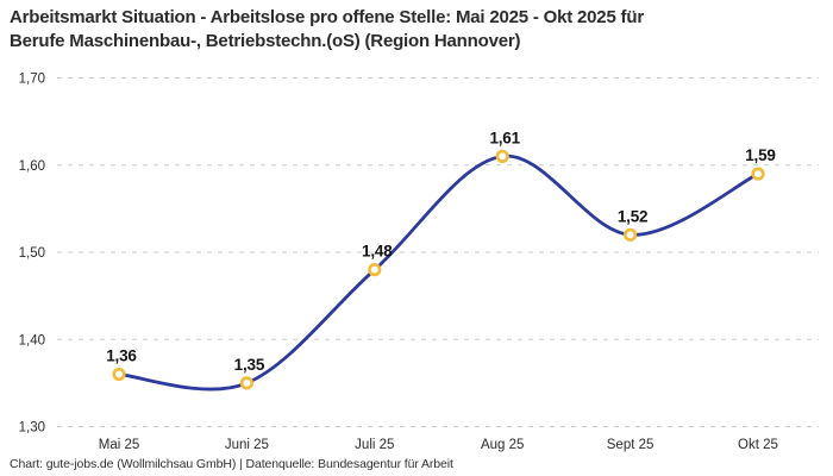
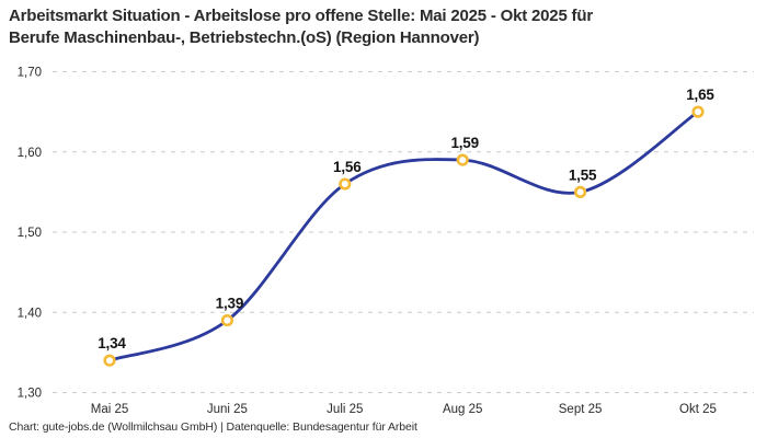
Mai 25: 1,36 -> 1,34
Juni 25: 1,35 -> 1,39
Juli 25: 1,48 -> 1,56
Aug 25: 1,61 -> 1,59
Sept 25: 1,52 -> 1,55
Okt 25: 1,59 -> 1,65
